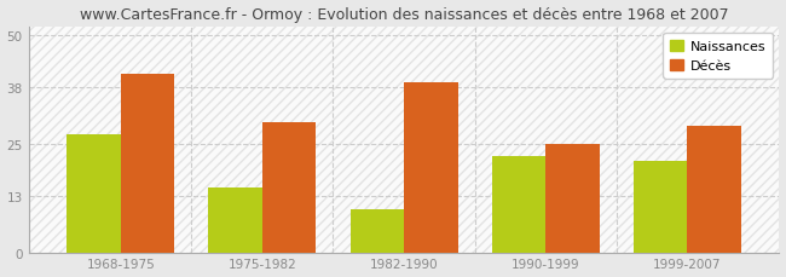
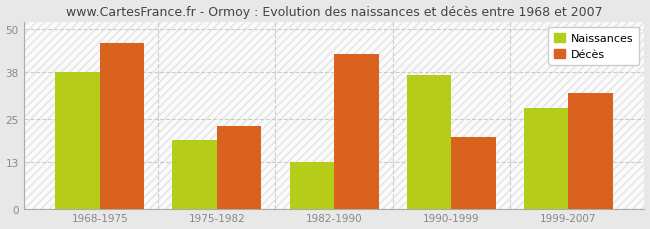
Naissances/1968-1975: 27 -> 38
Décès/1968-1975: 41 -> 46
Naissances/1975-1982: 15 -> 19
Décès/1975-1982: 30 -> 23
Naissances/1982-1990: 10 -> 13
Décès/1982-1990: 39 -> 43
Naissances/1990-1999: 22 -> 37
Décès/1990-1999: 25 -> 20
Naissances/1999-2007: 21 -> 28
Décès/1999-2007: 29 -> 32
